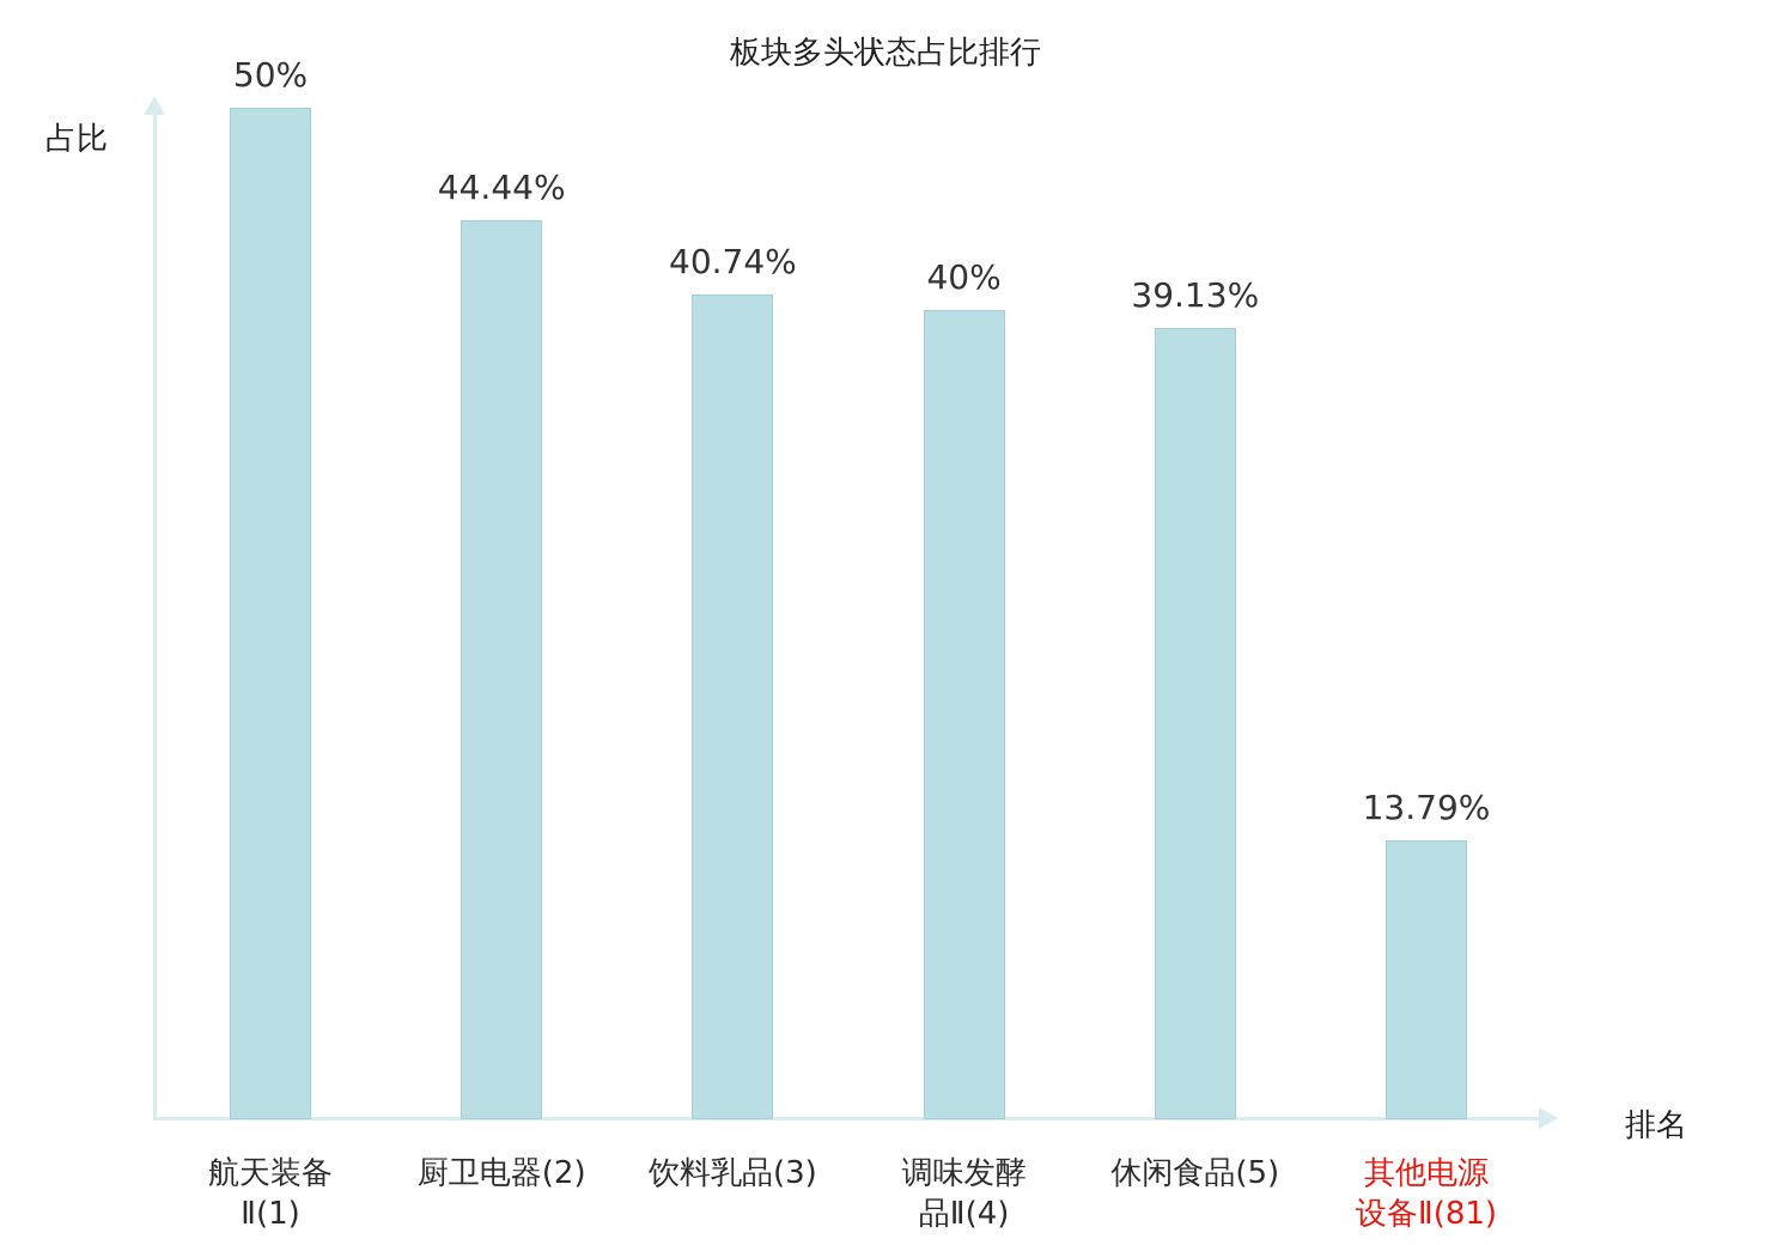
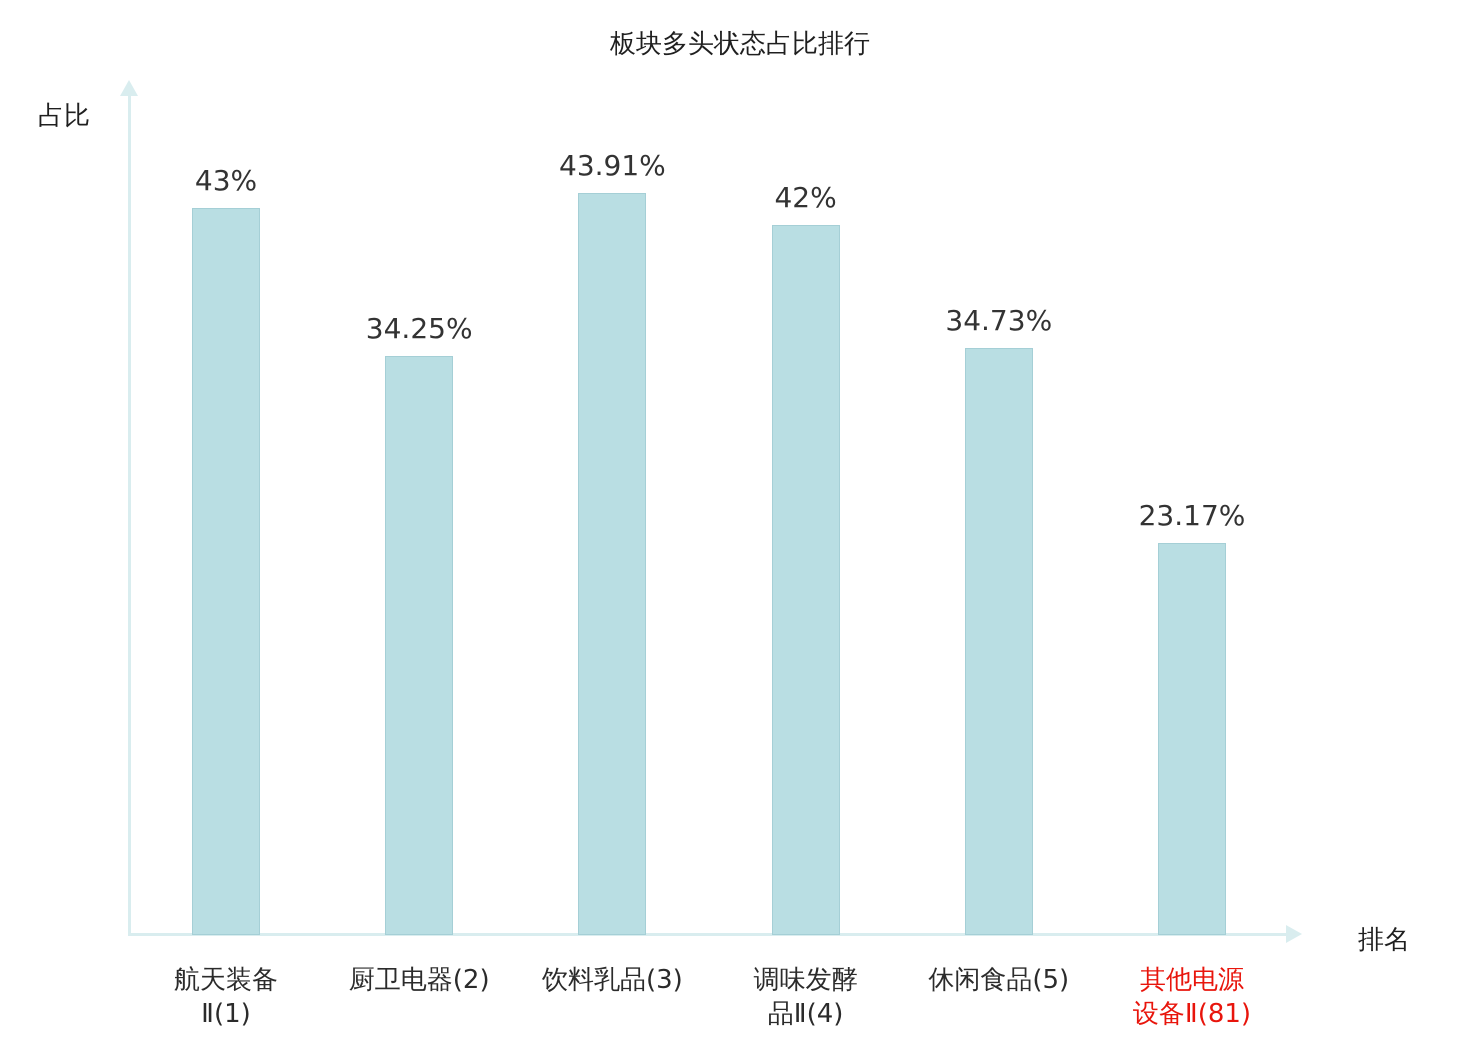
航天装备 Ⅱ(1): 50% -> 43%
厨卫电器(2): 44.44% -> 34.25%
饮料乳品(3): 40.74% -> 43.91%
调味发酵 品Ⅱ(4): 40% -> 42%
休闲食品(5): 39.13% -> 34.73%
其他电源 设备Ⅱ(81): 13.79% -> 23.17%
